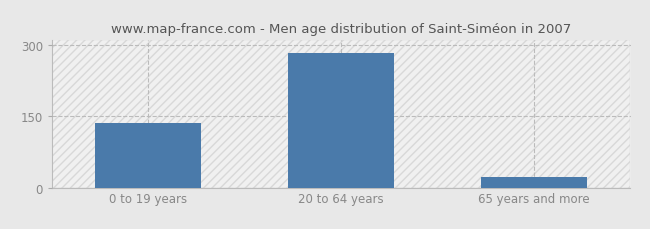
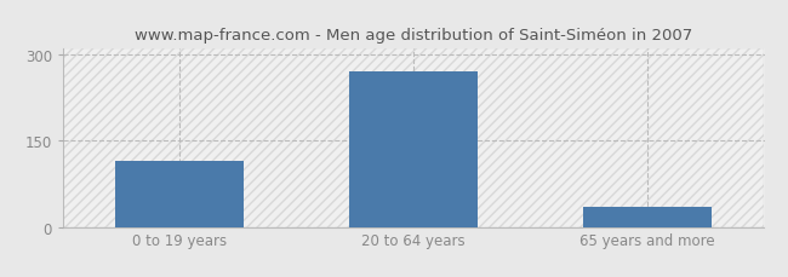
0 to 19 years: 137 -> 115
20 to 64 years: 283 -> 270
65 years and more: 22 -> 35
